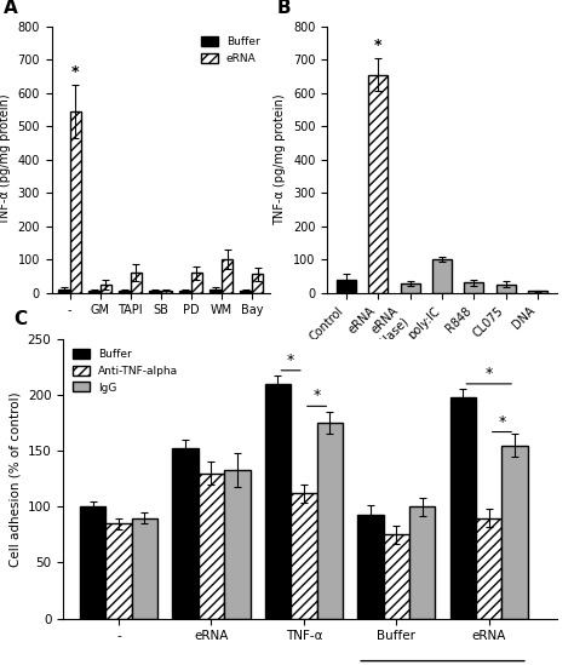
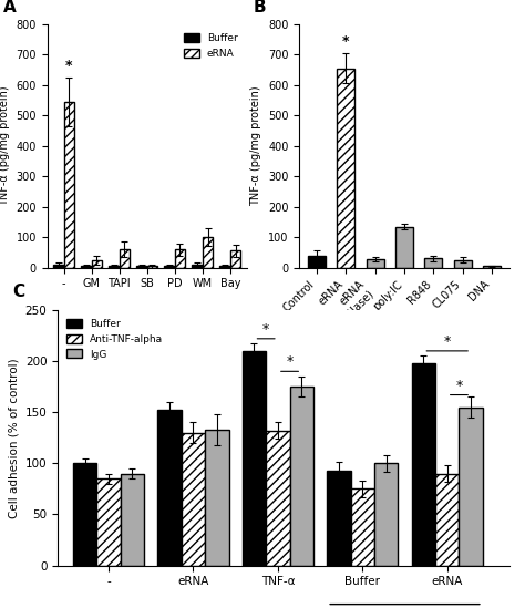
poly:IC: 100 -> 135
Anti-TNF-alpha/TNF-α: 112 -> 132
